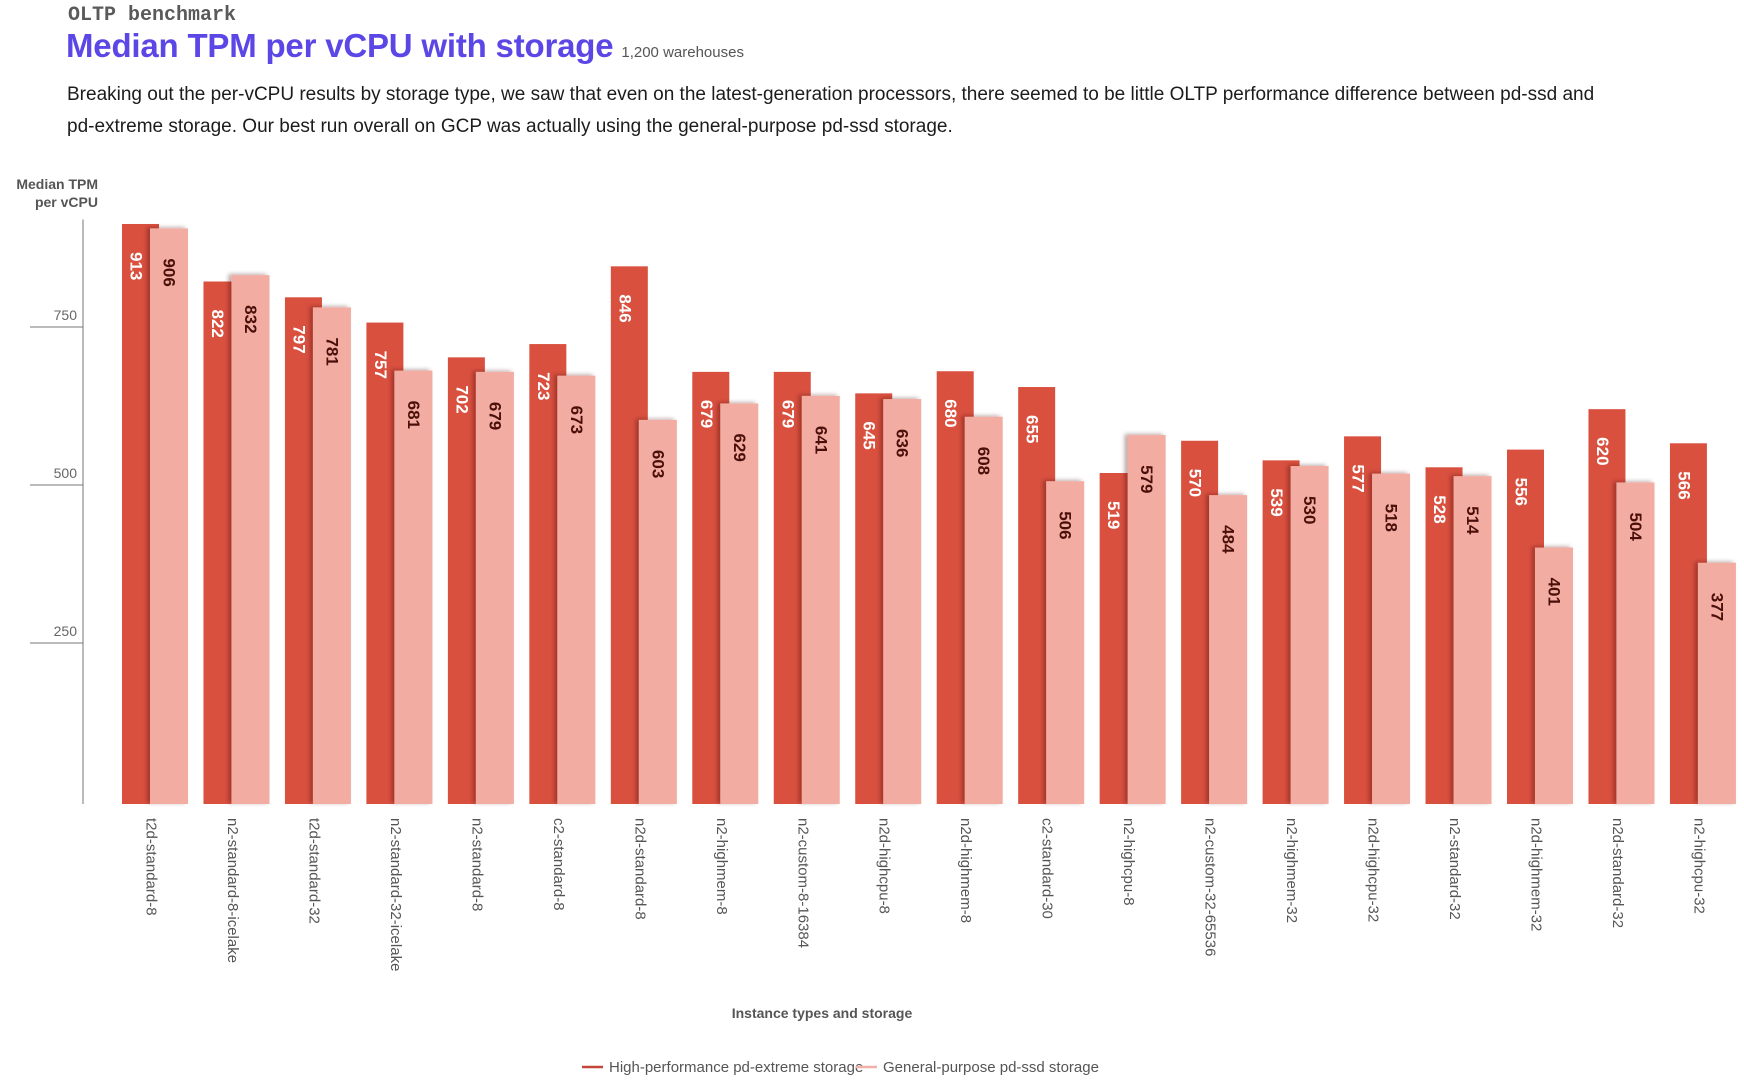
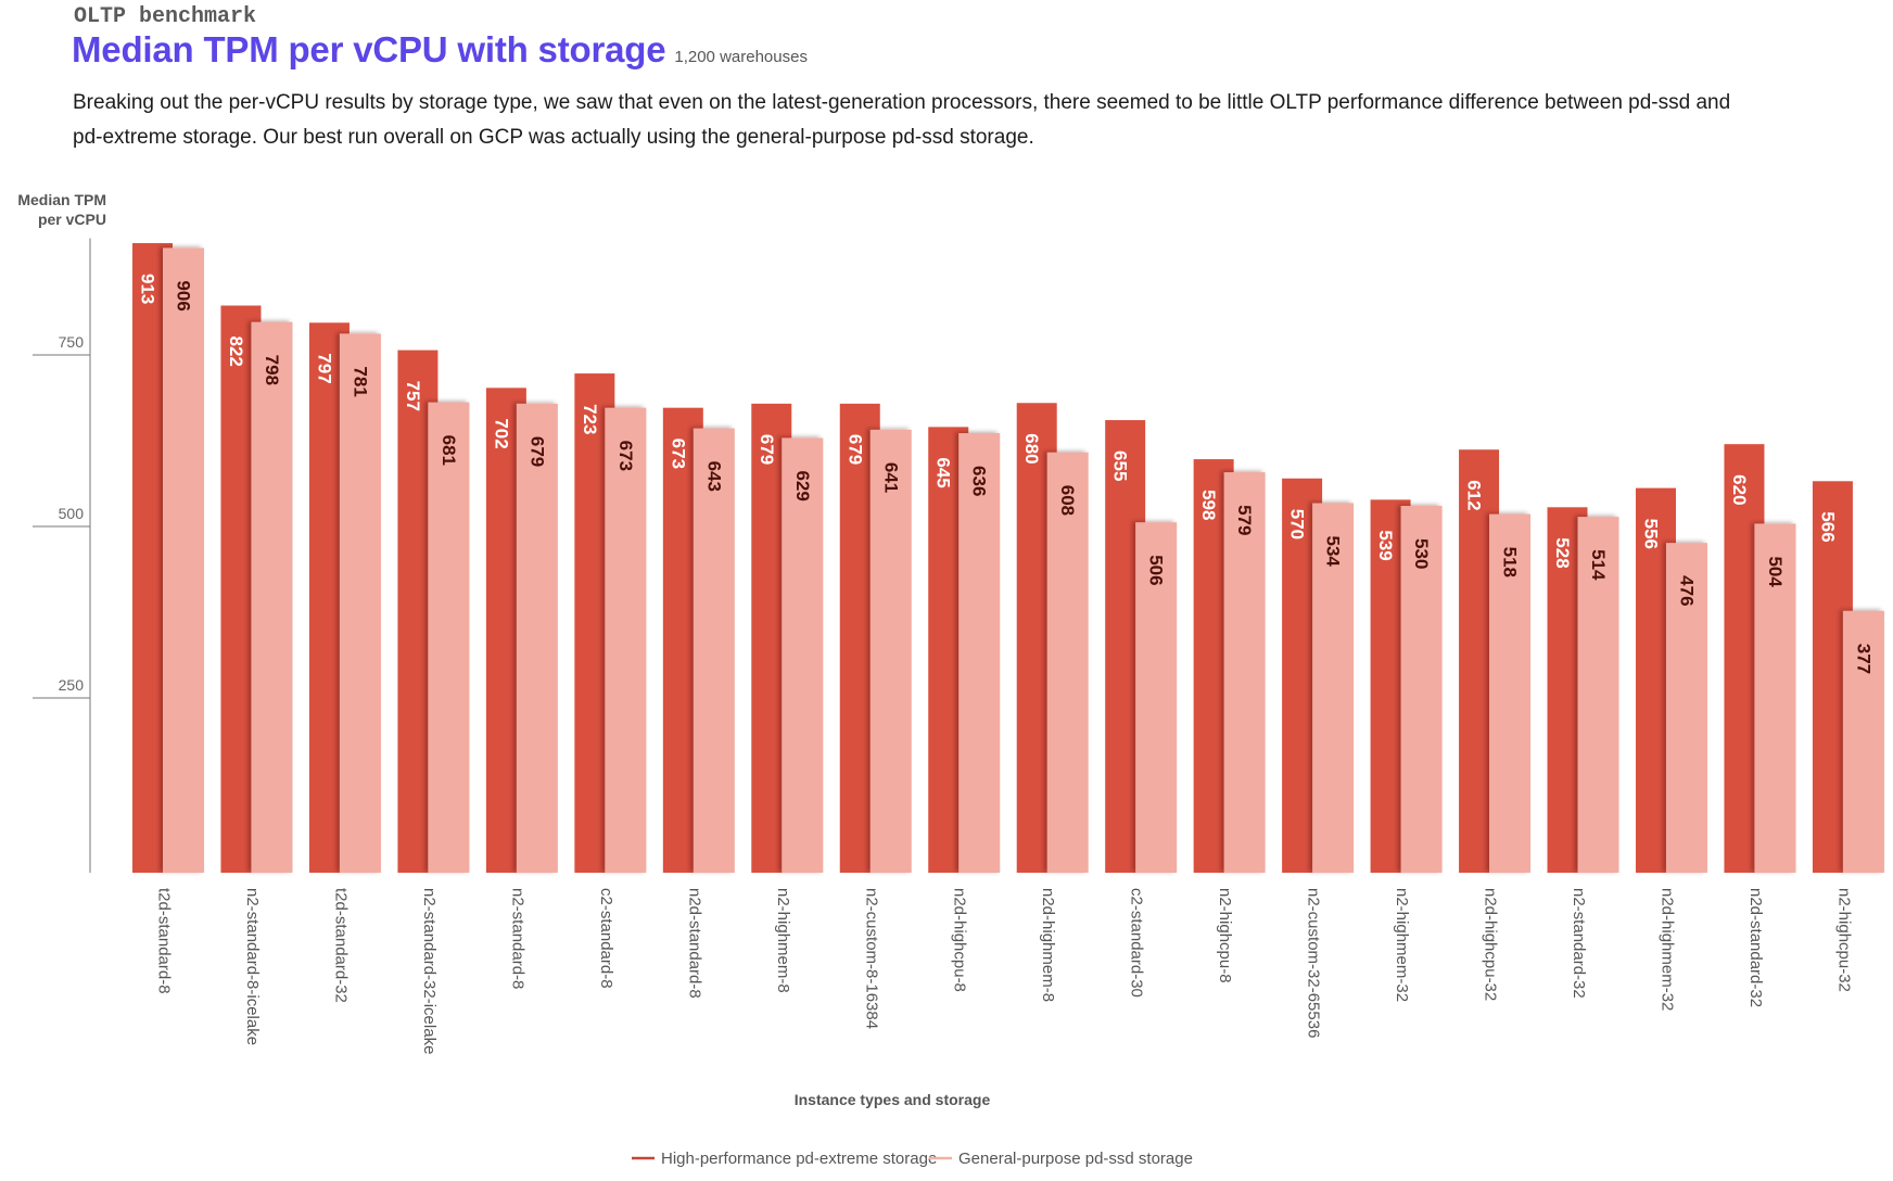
General-purpose pd-ssd storage/n2-standard-8-icelake: 832 -> 798
High-performance pd-extreme storage/n2d-standard-8: 846 -> 673
General-purpose pd-ssd storage/n2d-standard-8: 603 -> 643
High-performance pd-extreme storage/n2-highcpu-8: 519 -> 598
General-purpose pd-ssd storage/n2-custom-32-65536: 484 -> 534
High-performance pd-extreme storage/n2d-highcpu-32: 577 -> 612
General-purpose pd-ssd storage/n2d-highmem-32: 401 -> 476
